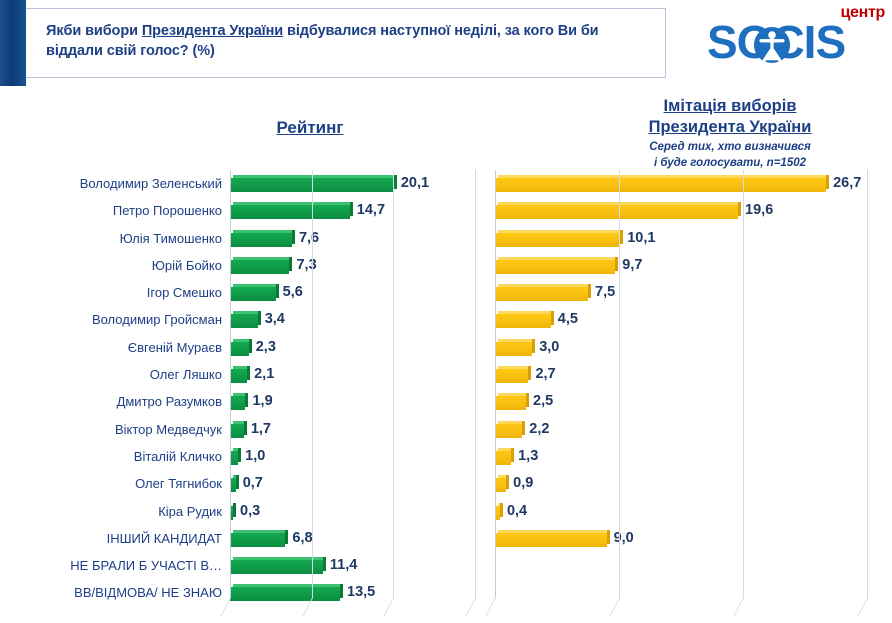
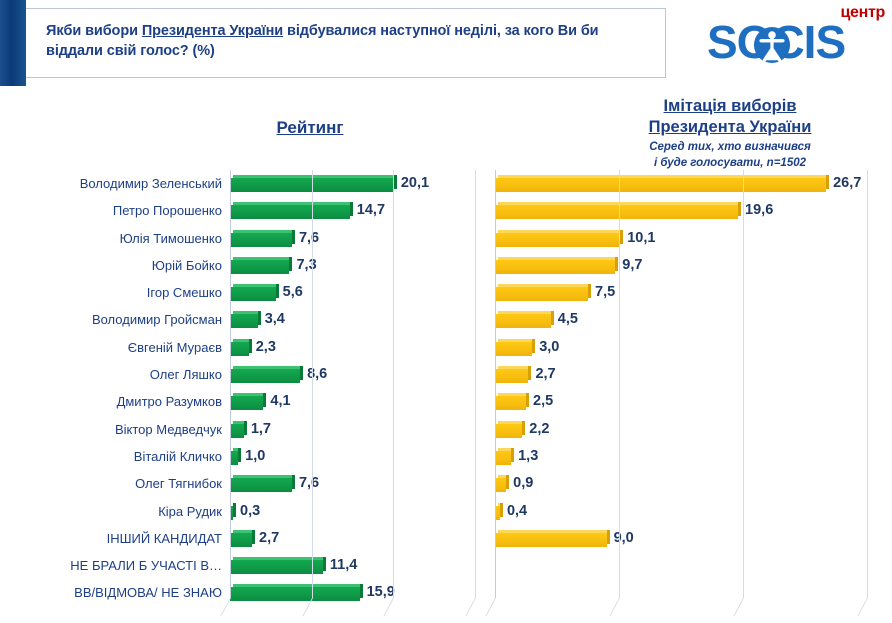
Рейтинг/Олег Ляшко: 2,1 -> 8,6
Рейтинг/Дмитро Разумков: 1,9 -> 4,1
Рейтинг/Олег Тягнибок: 0,7 -> 7,6
Рейтинг/ІНШИЙ КАНДИДАТ: 6,8 -> 2,7
Рейтинг/ВВ/ВІДМОВА/ НЕ ЗНАЮ: 13,5 -> 15,9
